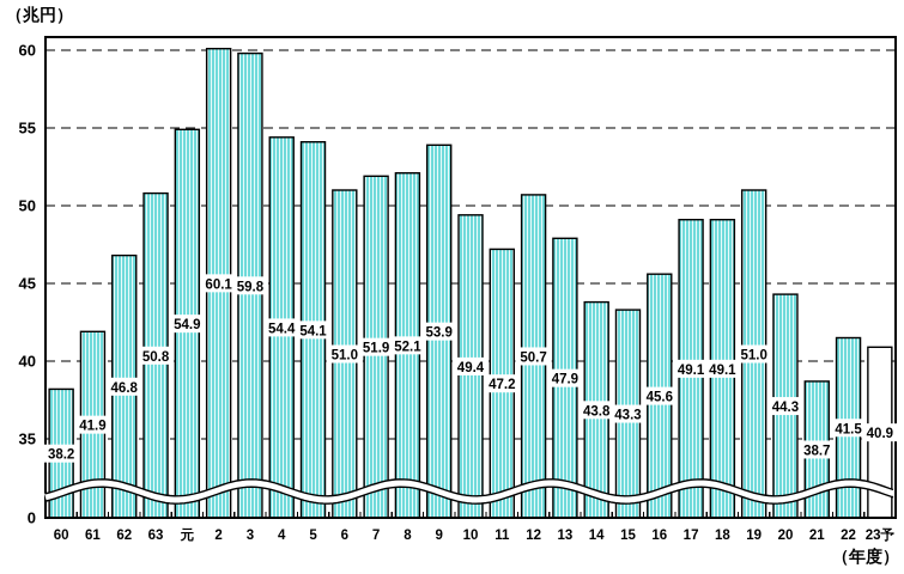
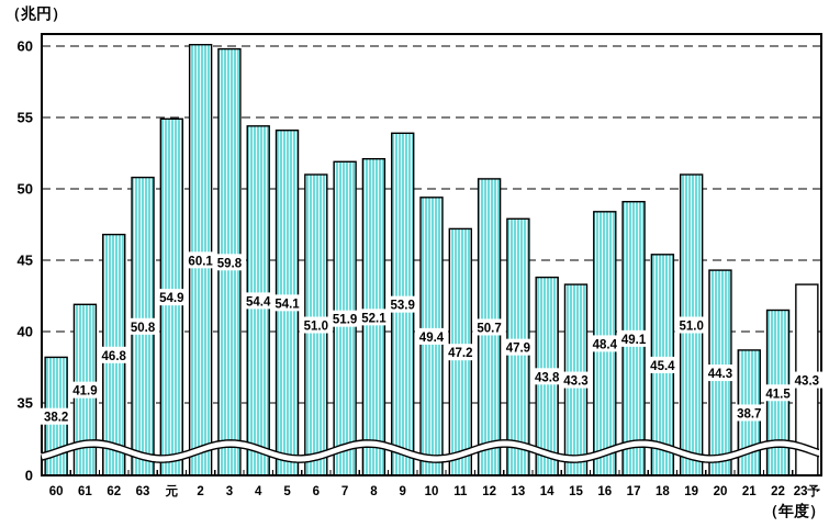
16: 45.6 -> 48.4
18: 49.1 -> 45.4
23予: 40.9 -> 43.3
